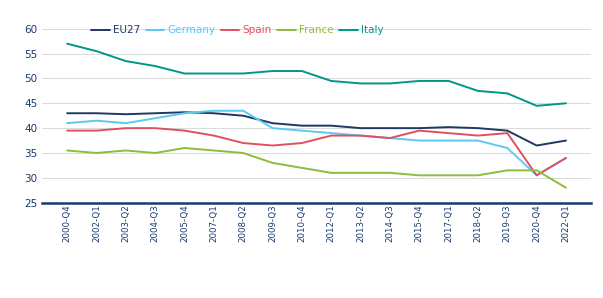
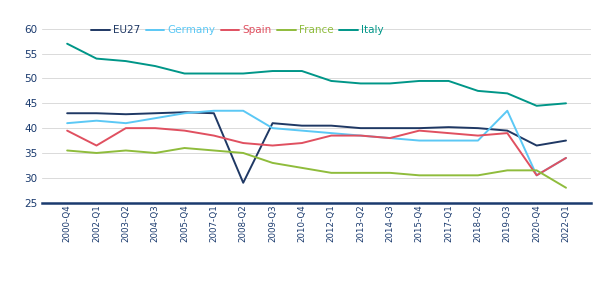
Spain/2002-Q1: 39.5 -> 36.5
Italy/2002-Q1: 55.5 -> 54.0
EU27/2008-Q2: 42.5 -> 29.0
Germany/2019-Q3: 36.0 -> 43.5
